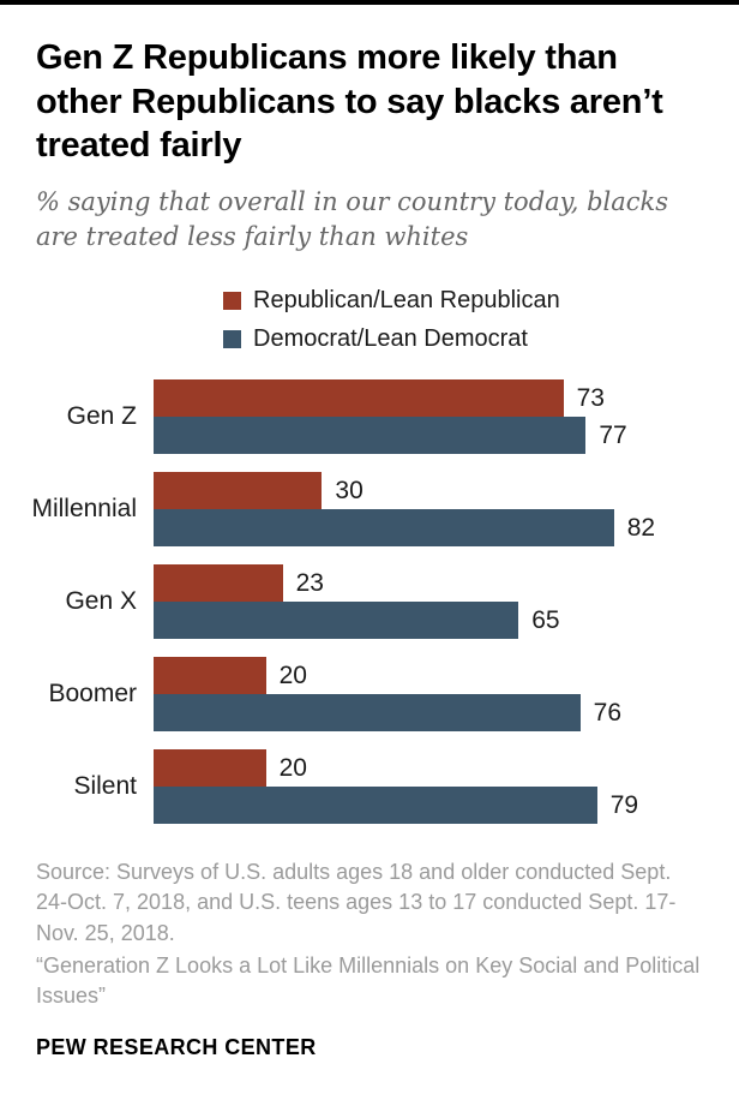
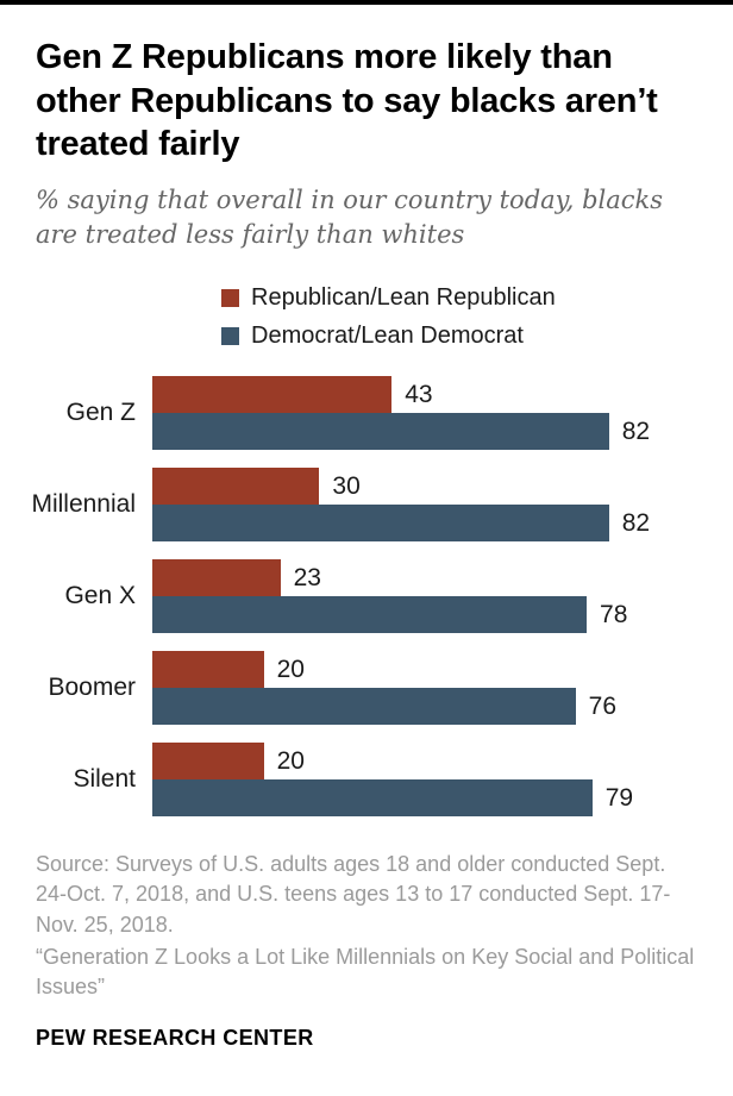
Republican/Lean Republican/Gen Z: 73 -> 43
Democrat/Lean Democrat/Gen Z: 77 -> 82
Democrat/Lean Democrat/Gen X: 65 -> 78
